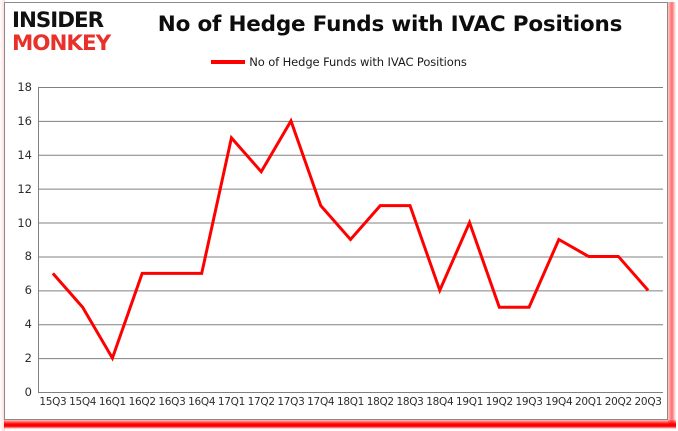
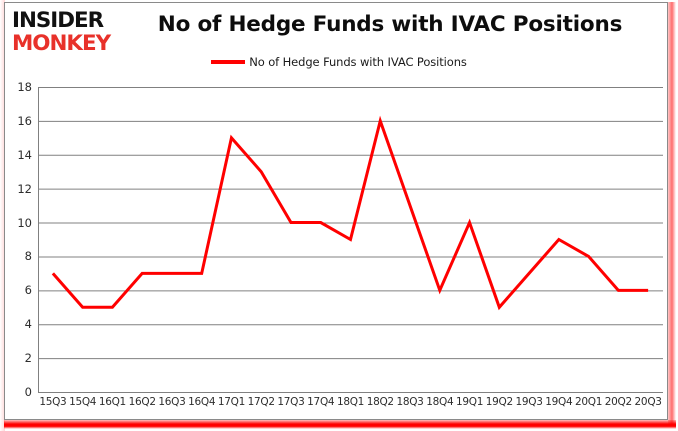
16Q1: 2 -> 5
17Q3: 16 -> 10
17Q4: 11 -> 10
18Q2: 11 -> 16
19Q3: 5 -> 7
20Q2: 8 -> 6
